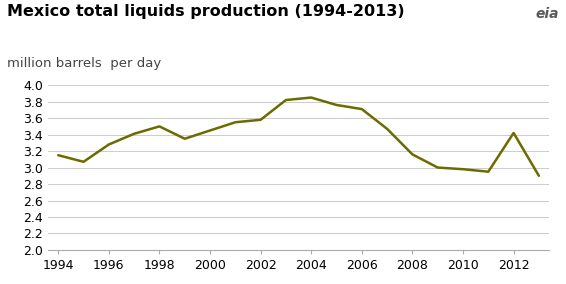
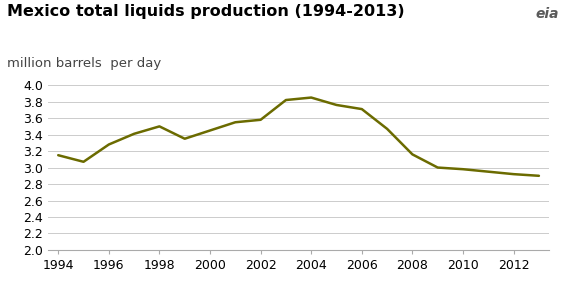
2012: 3.42 -> 2.92
